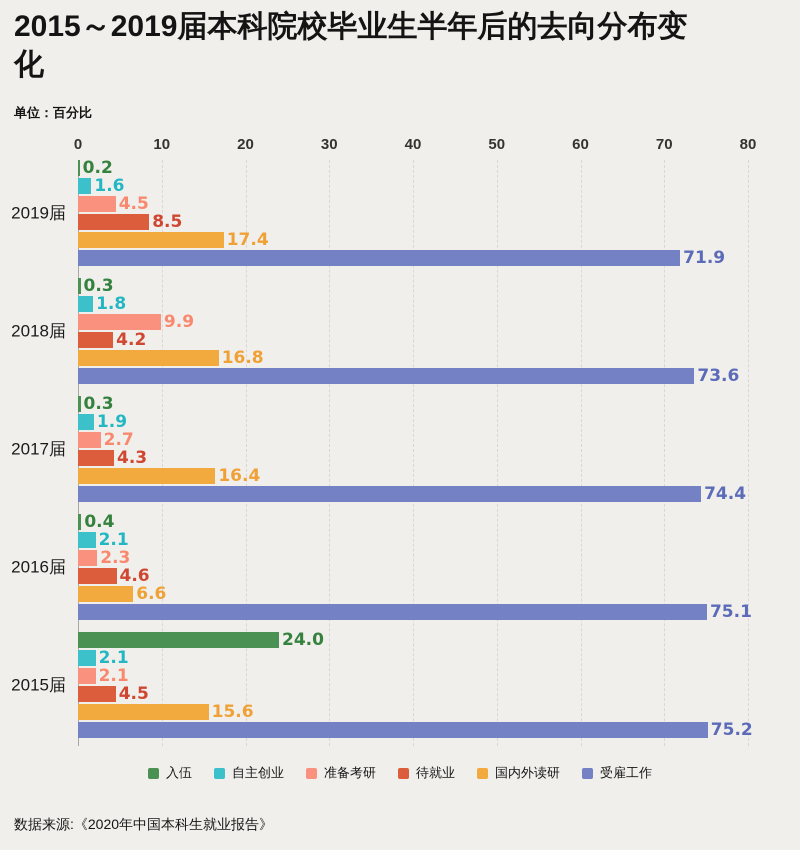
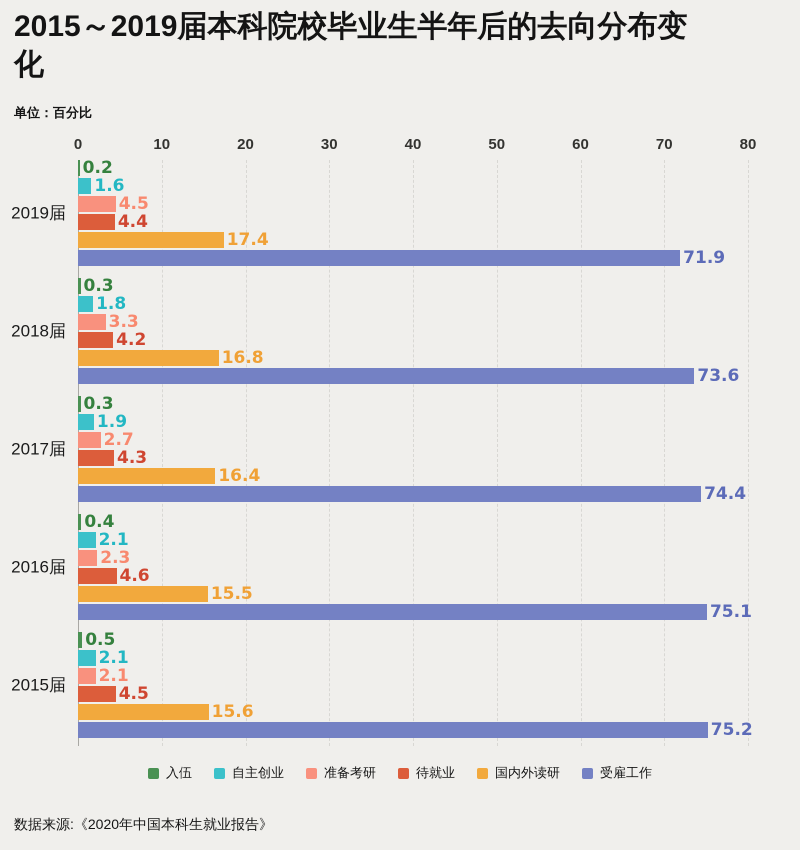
待就业/2019届: 8.5 -> 4.4
准备考研/2018届: 9.9 -> 3.3
国内外读研/2016届: 6.6 -> 15.5
入伍/2015届: 24.0 -> 0.5
